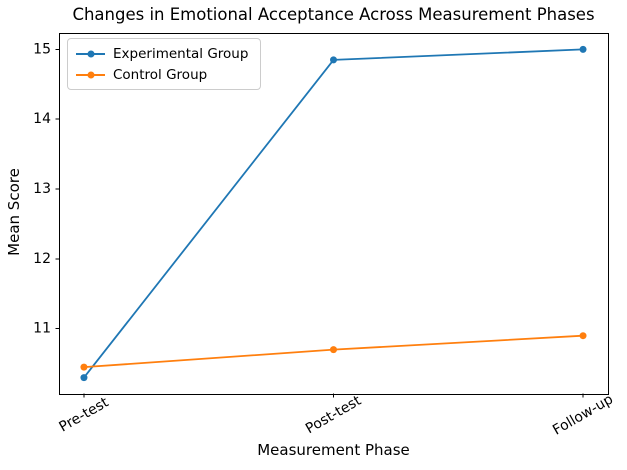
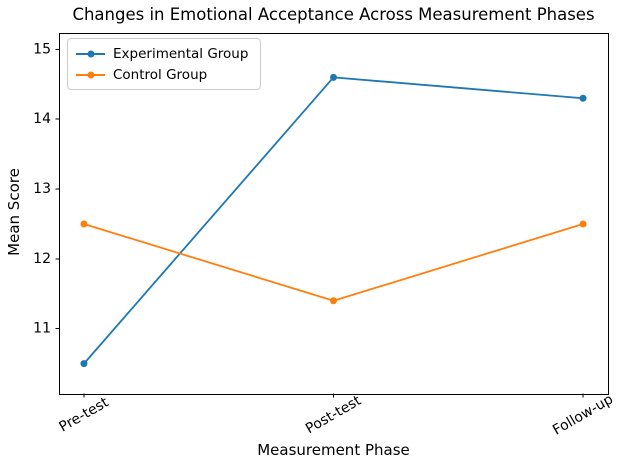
Experimental Group/Pre-test: 10.3 -> 10.5
Control Group/Pre-test: 10.4 -> 12.5
Experimental Group/Post-test: 14.8 -> 14.6
Control Group/Post-test: 10.7 -> 11.4
Experimental Group/Follow-up: 15.0 -> 14.3
Control Group/Follow-up: 10.9 -> 12.5
